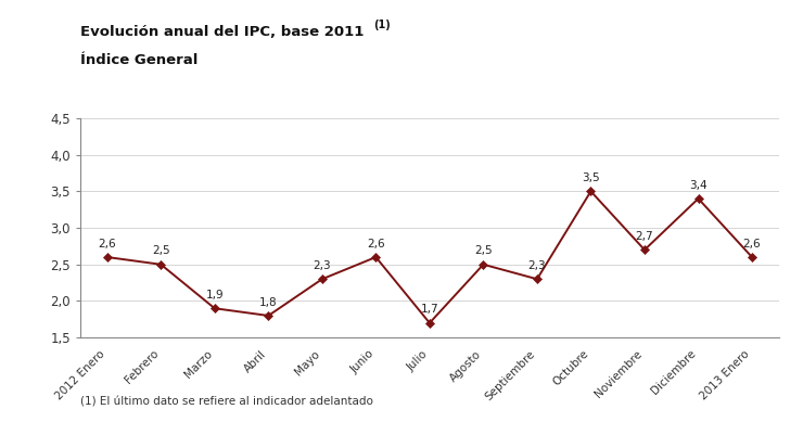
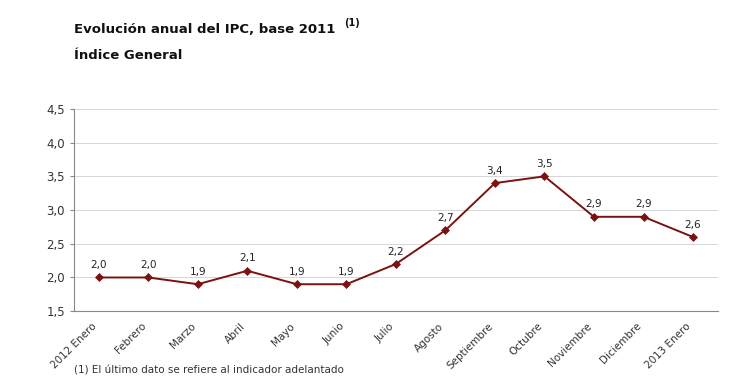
2012 Enero: 2,6 -> 2,0
Febrero: 2,5 -> 2,0
Abril: 1,8 -> 2,1
Mayo: 2,3 -> 1,9
Junio: 2,6 -> 1,9
Julio: 1,7 -> 2,2
Agosto: 2,5 -> 2,7
Septiembre: 2,3 -> 3,4
Noviembre: 2,7 -> 2,9
Diciembre: 3,4 -> 2,9
